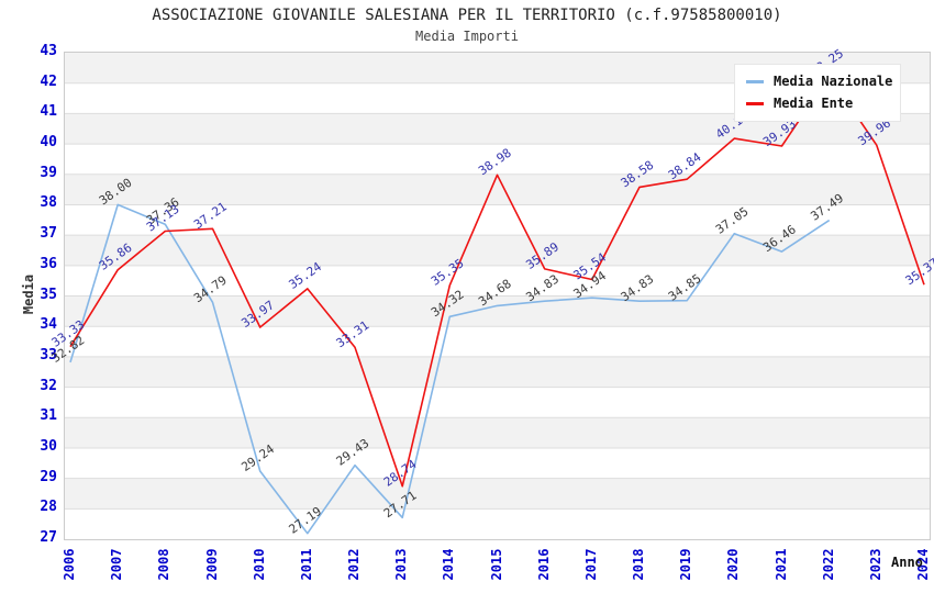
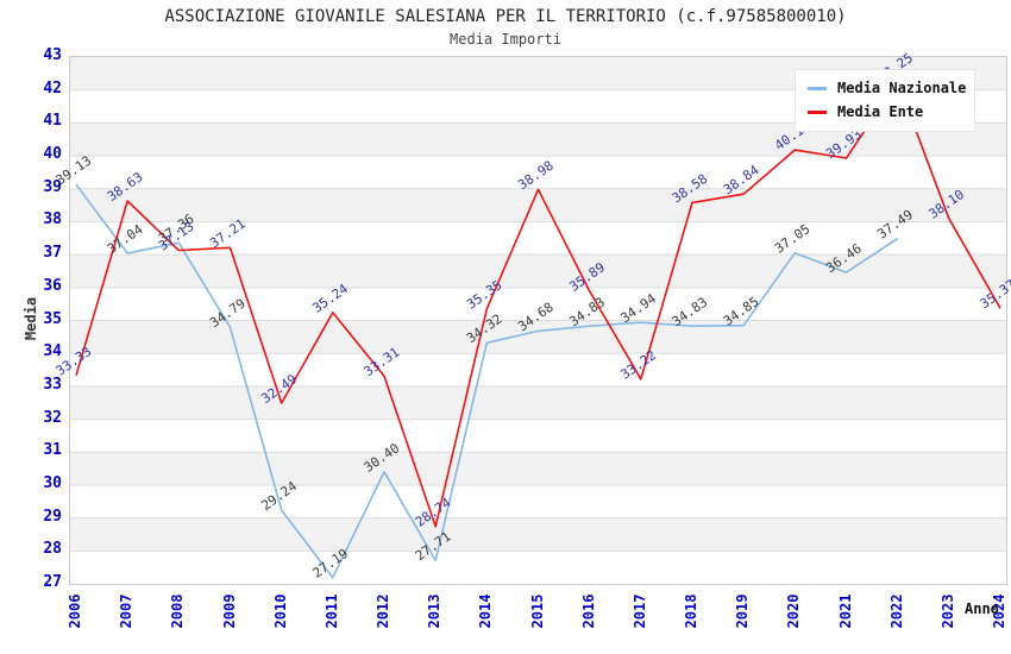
Media Nazionale/2006: 32.82 -> 39.13
Media Nazionale/2007: 38.00 -> 37.04
Media Ente/2007: 35.86 -> 38.63
Media Ente/2010: 33.97 -> 32.49
Media Nazionale/2012: 29.43 -> 30.40
Media Ente/2017: 35.54 -> 33.22
Media Ente/2023: 39.96 -> 38.10
